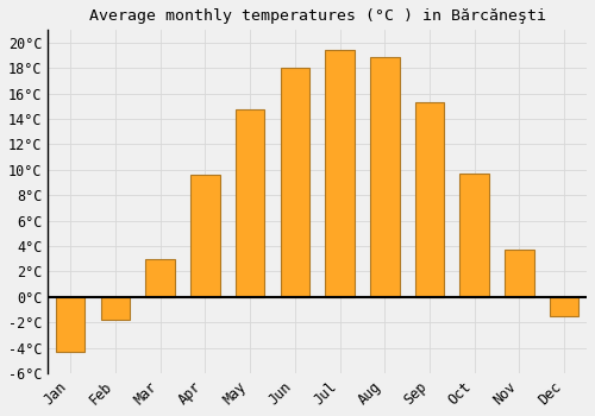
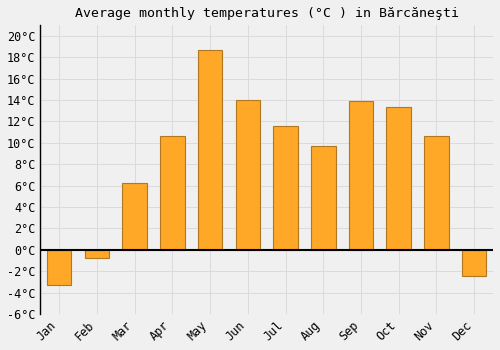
Jan: -4.3°C -> -3.3°C
Feb: -1.8°C -> -0.8°C
Mar: 3.0°C -> 6.2°C
Apr: 9.6°C -> 10.6°C
May: 14.8°C -> 18.7°C
Jun: 18.0°C -> 14.0°C
Jul: 19.4°C -> 11.6°C
Aug: 18.9°C -> 9.7°C
Sep: 15.3°C -> 13.9°C
Oct: 9.7°C -> 13.4°C
Nov: 3.7°C -> 10.6°C
Dec: -1.5°C -> -2.5°C
